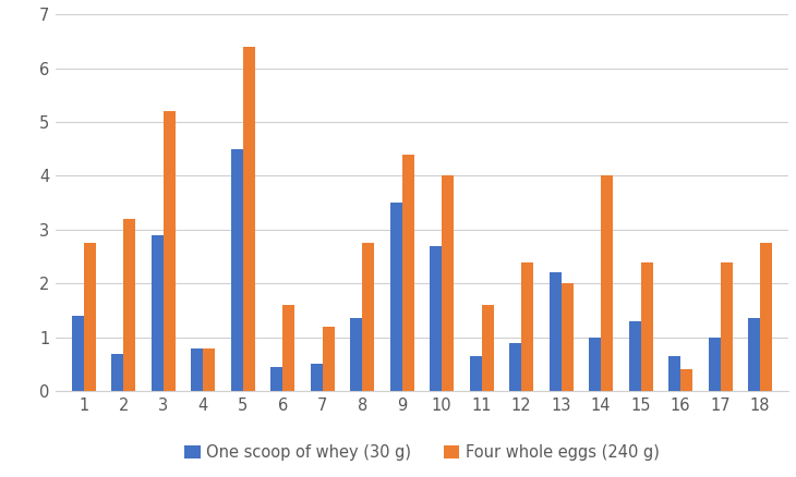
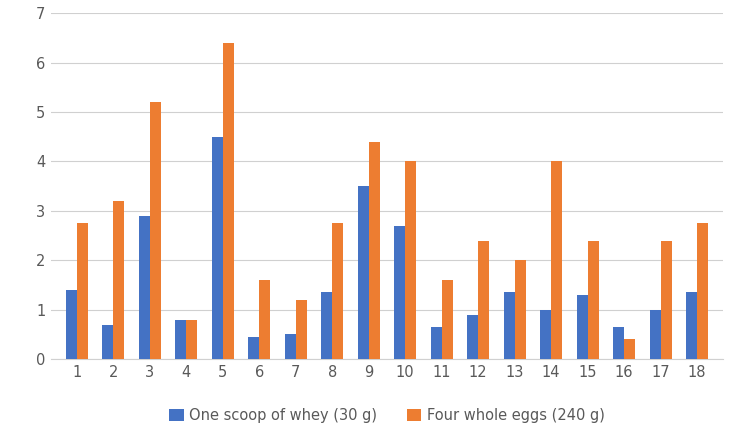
One scoop of whey (30 g)/13: 2.20 -> 1.35
